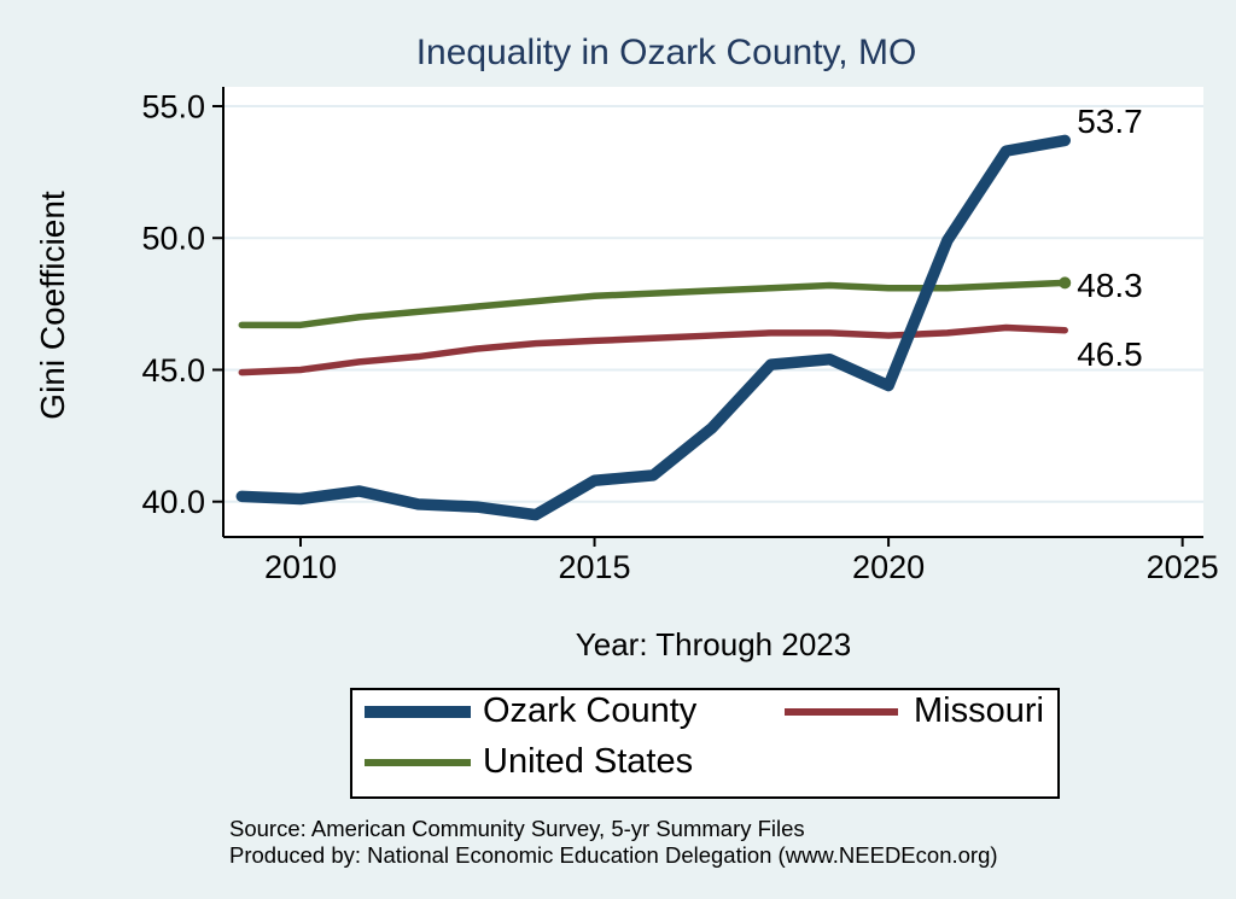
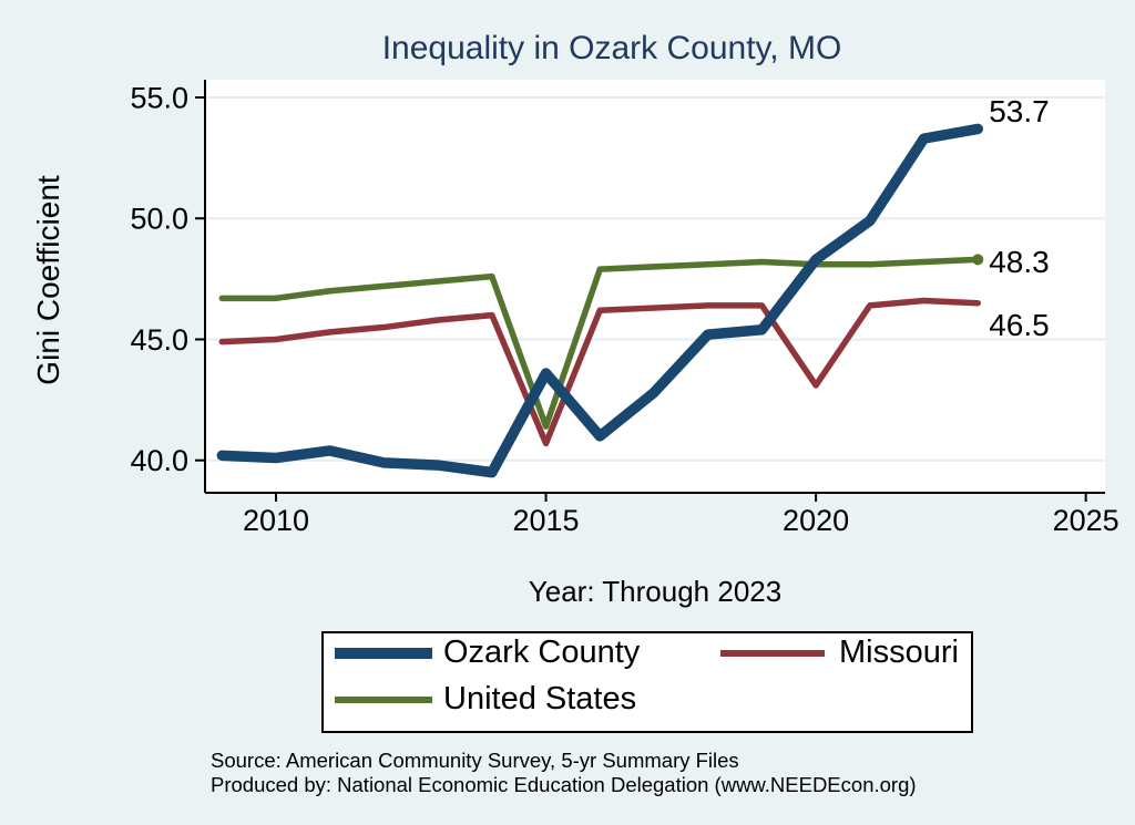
Ozark County/2015: 40.8 -> 43.6
Missouri/2015: 46.1 -> 40.7
United States/2015: 47.8 -> 41.4
Ozark County/2020: 44.4 -> 48.3
Missouri/2020: 46.3 -> 43.1
